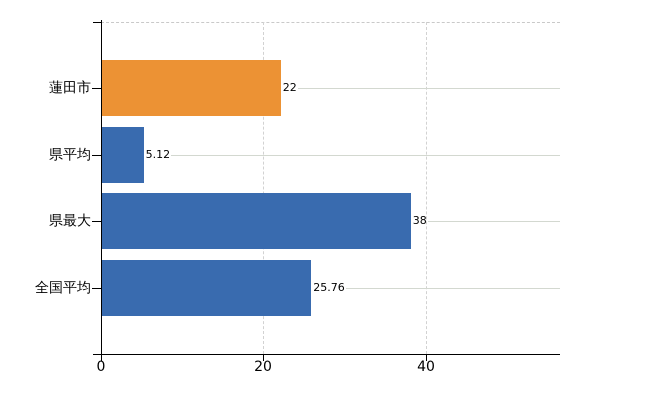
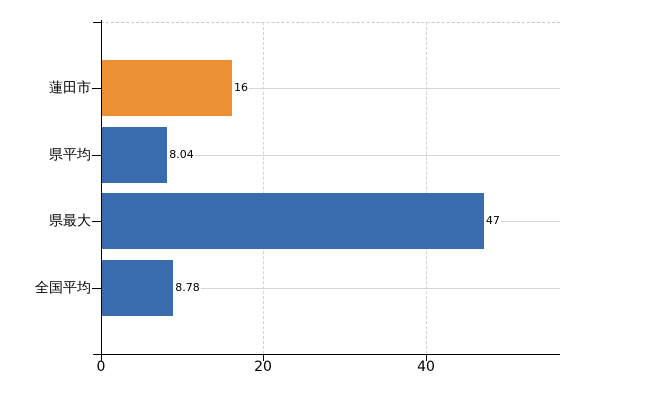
蓮田市: 22 -> 16
県平均: 5.12 -> 8.04
県最大: 38 -> 47
全国平均: 25.76 -> 8.78
